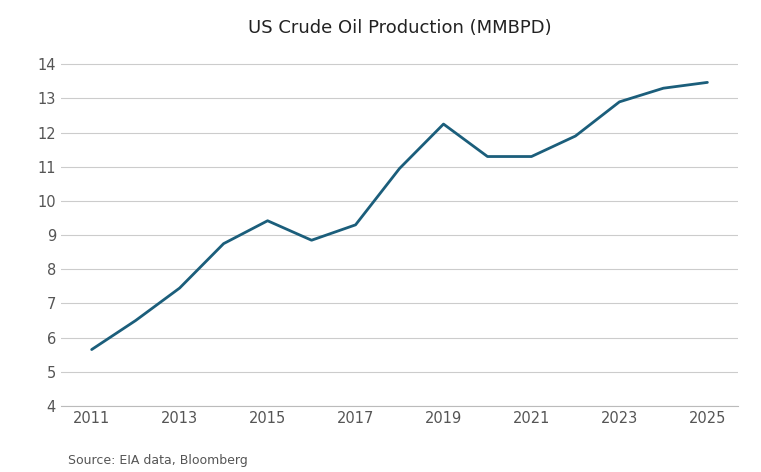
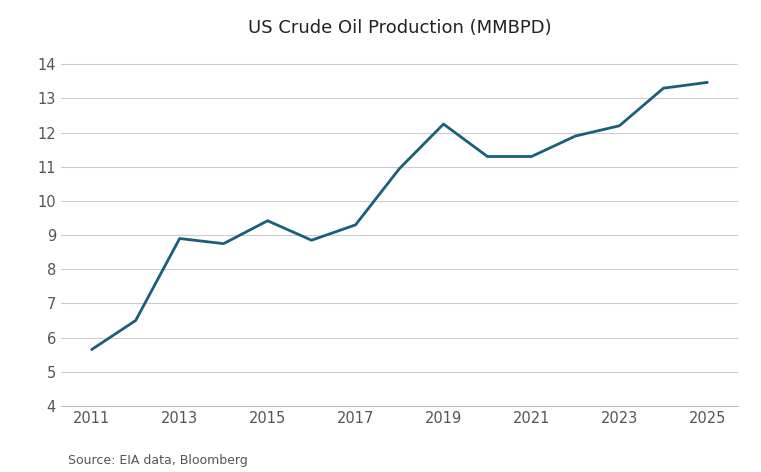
2013: 7.45 -> 8.90
2023: 12.90 -> 12.20
